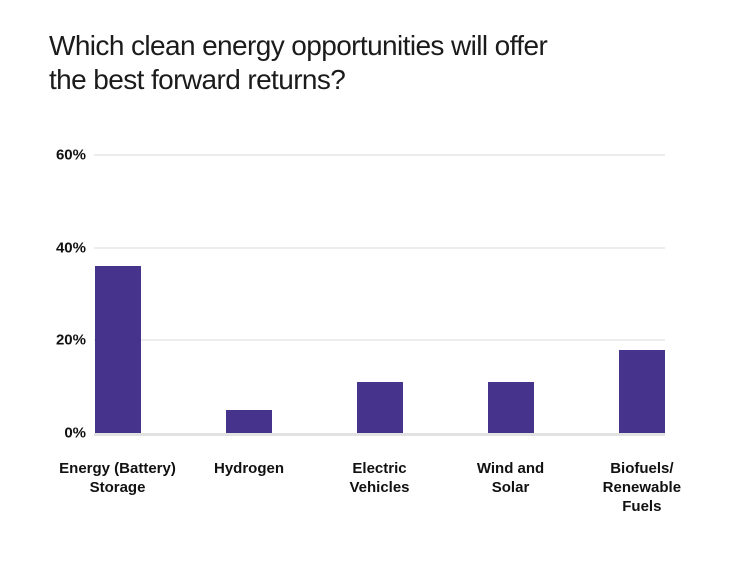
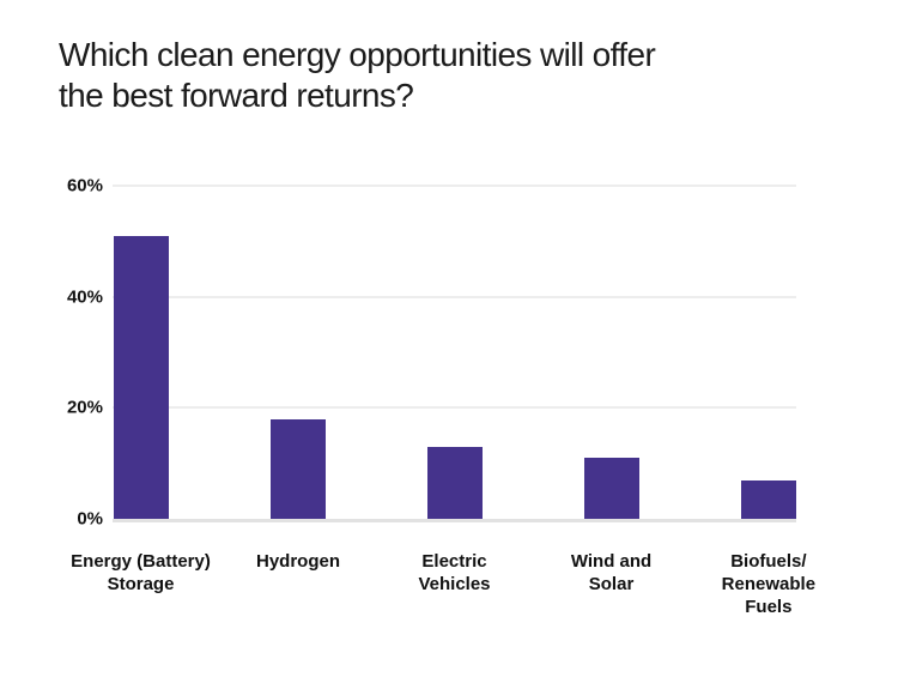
Energy (Battery) Storage: 36% -> 51%
Hydrogen: 5% -> 18%
Electric Vehicles: 11% -> 13%
Biofuels/ Renewable Fuels: 18% -> 7%
